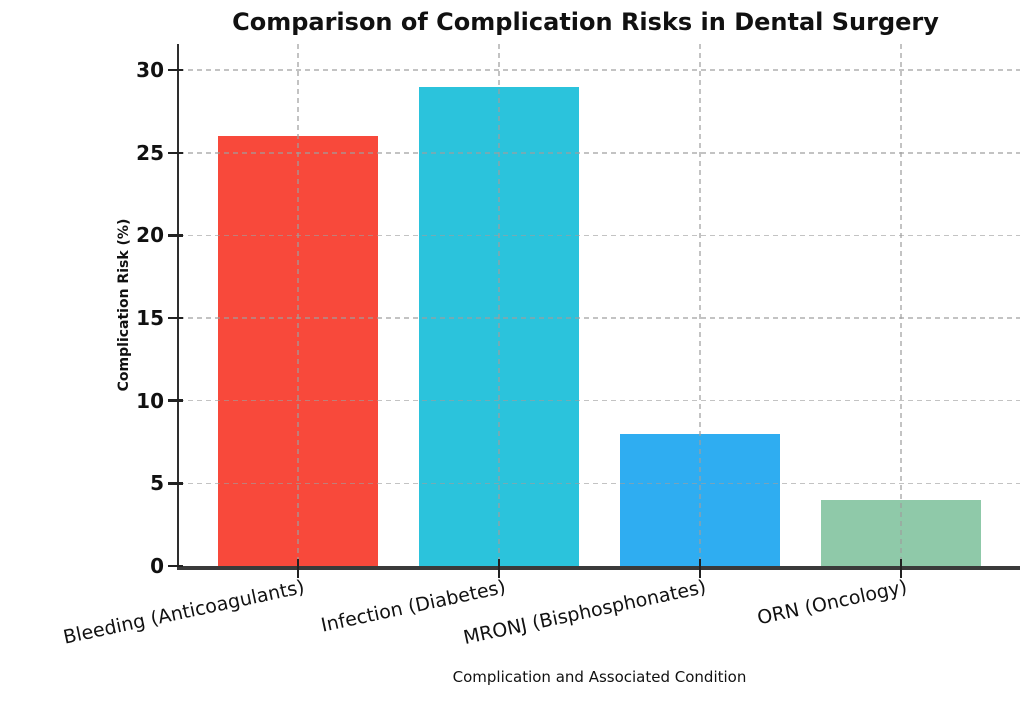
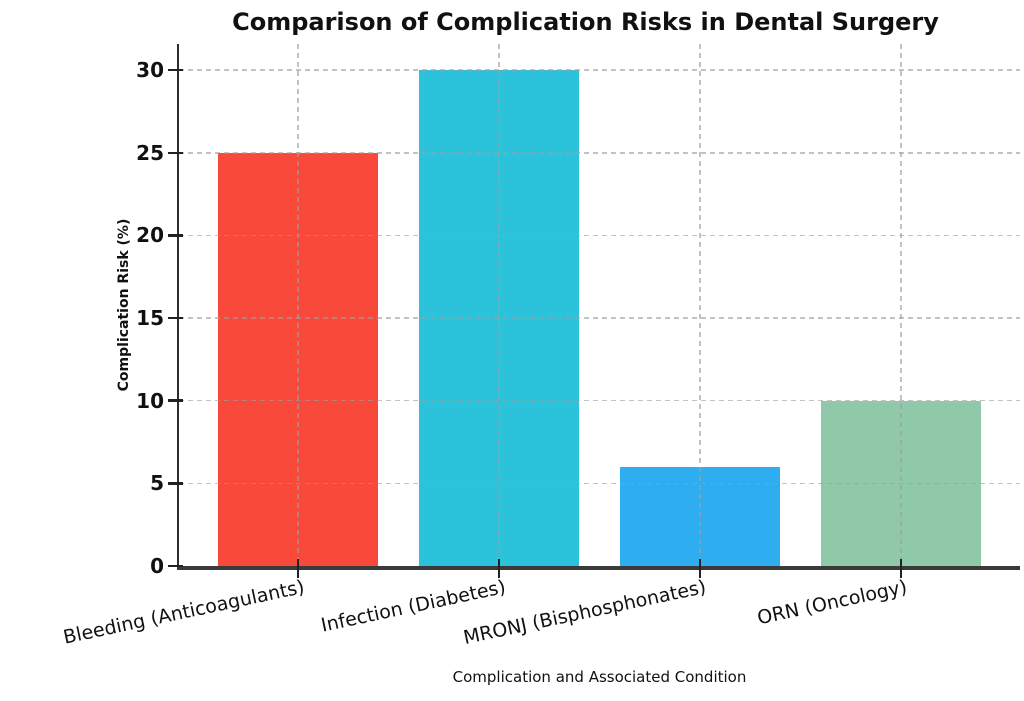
Bleeding (Anticoagulants): 26 -> 25
Infection (Diabetes): 29 -> 30
MRONJ (Bisphosphonates): 8 -> 6
ORN (Oncology): 4 -> 10
